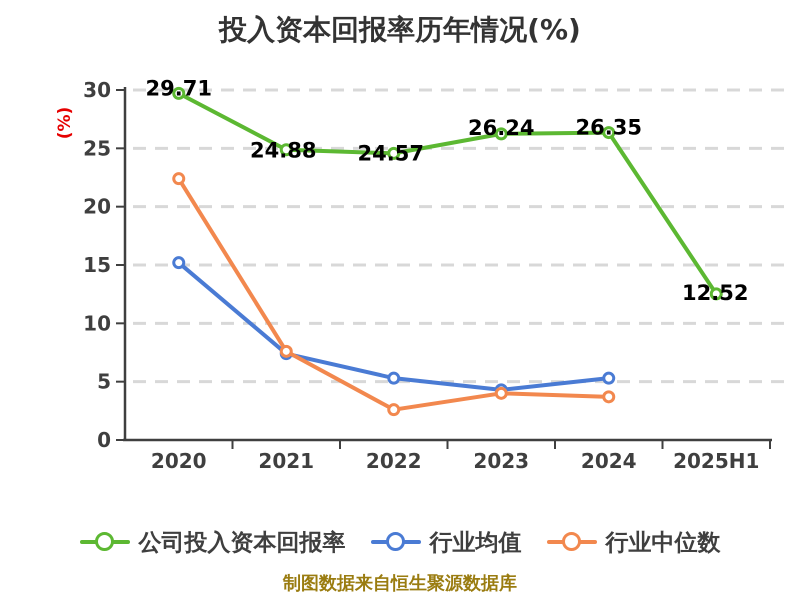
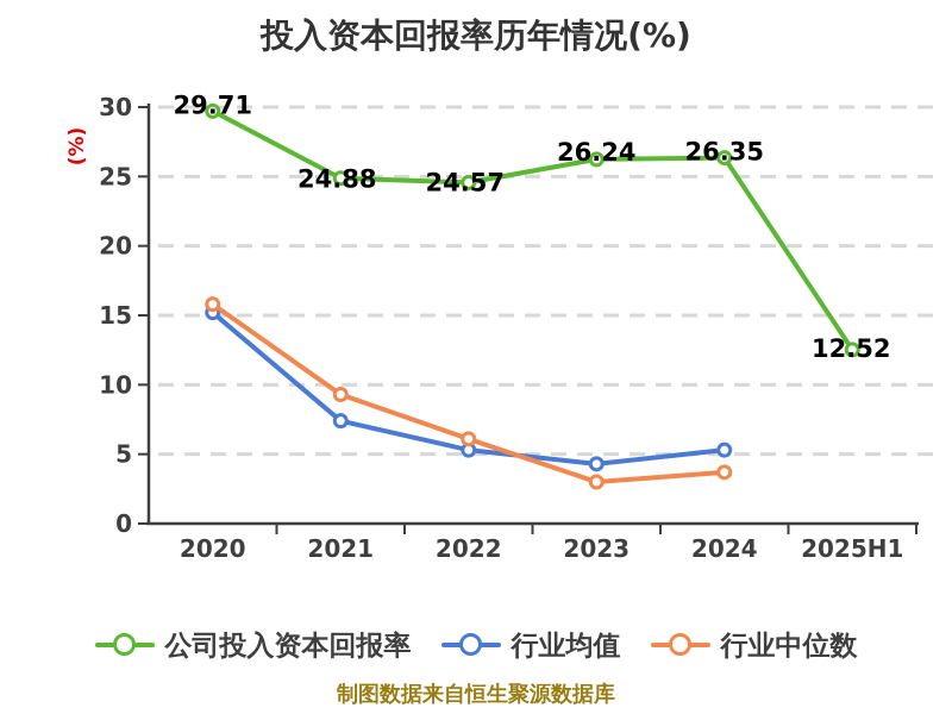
行业中位数/2020: 22.4 -> 15.8
行业中位数/2021: 7.6 -> 9.3
行业中位数/2022: 2.6 -> 6.1
行业中位数/2023: 4.0 -> 3.0
